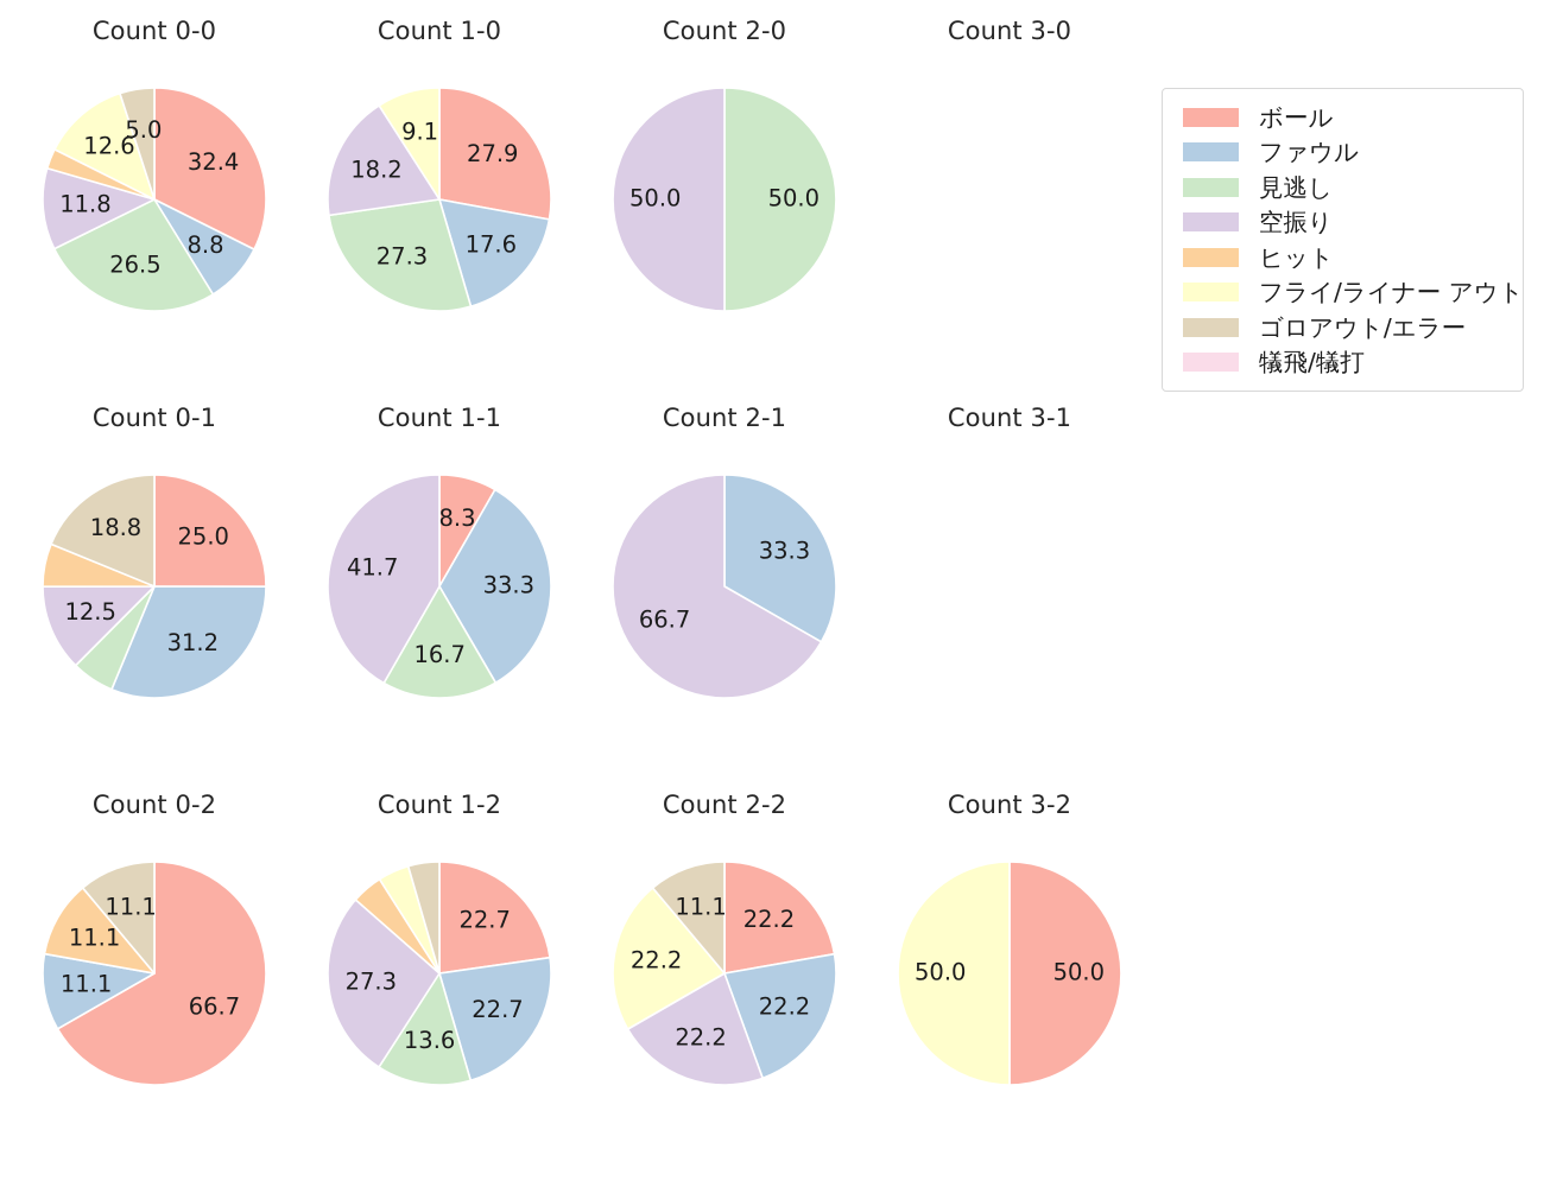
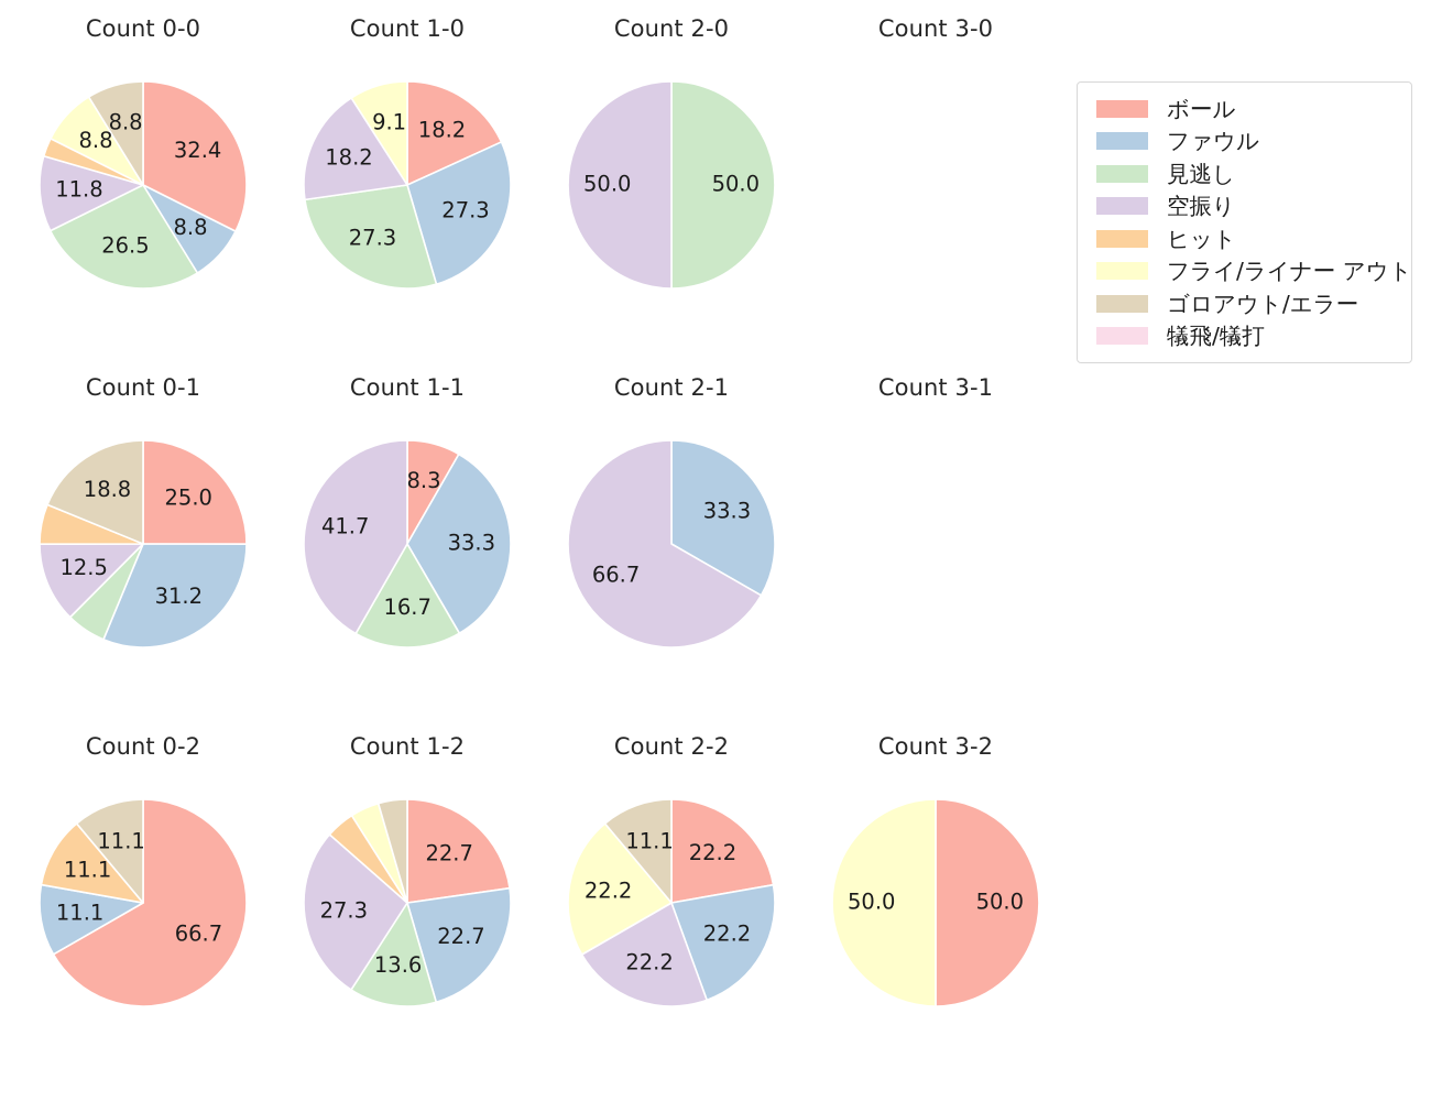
Count 0-0/フライ/ライナー アウト: 12.6 -> 8.8
Count 0-0/ゴロアウト/エラー: 5.0 -> 8.8
Count 1-0/ボール: 27.9 -> 18.2
Count 1-0/ファウル: 17.6 -> 27.3
